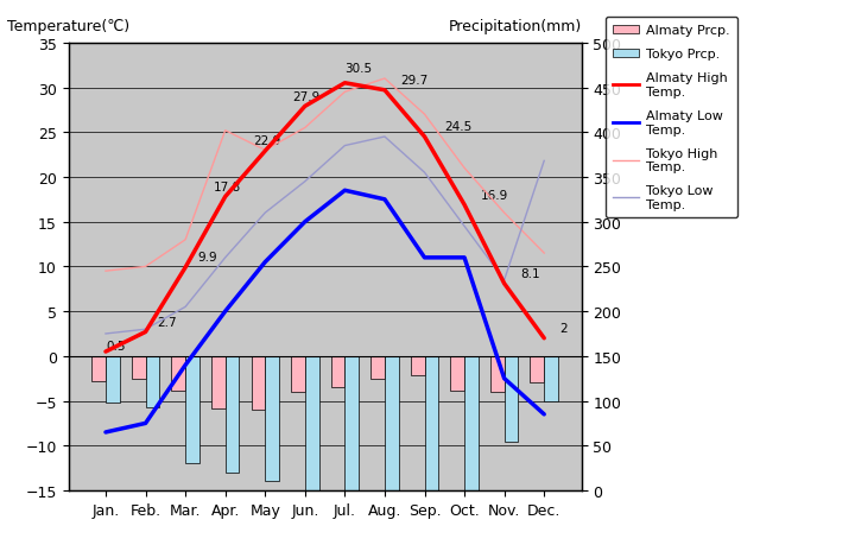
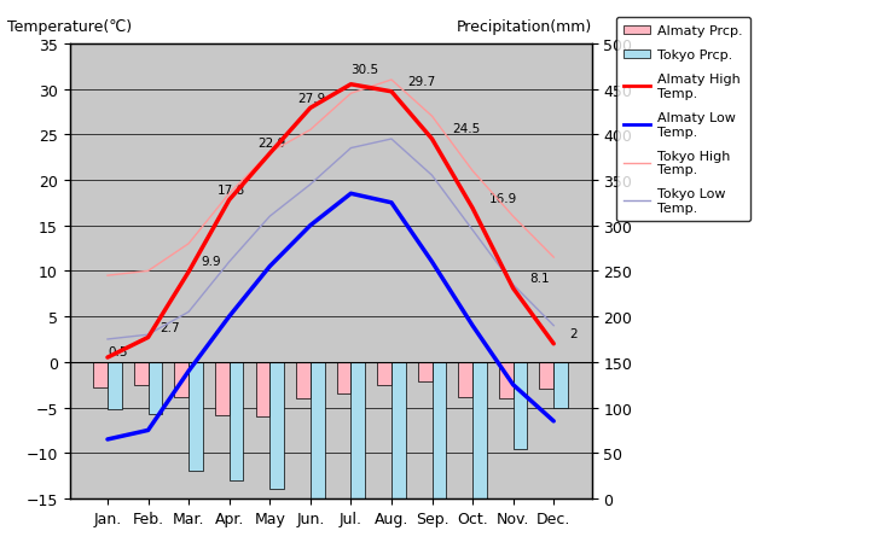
Tokyo High Temp./Apr.: 25.2 -> 18.5
Almaty Low Temp./Oct.: 11.0 -> 4.0
Tokyo Low Temp./Dec.: 21.8 -> 4.0
